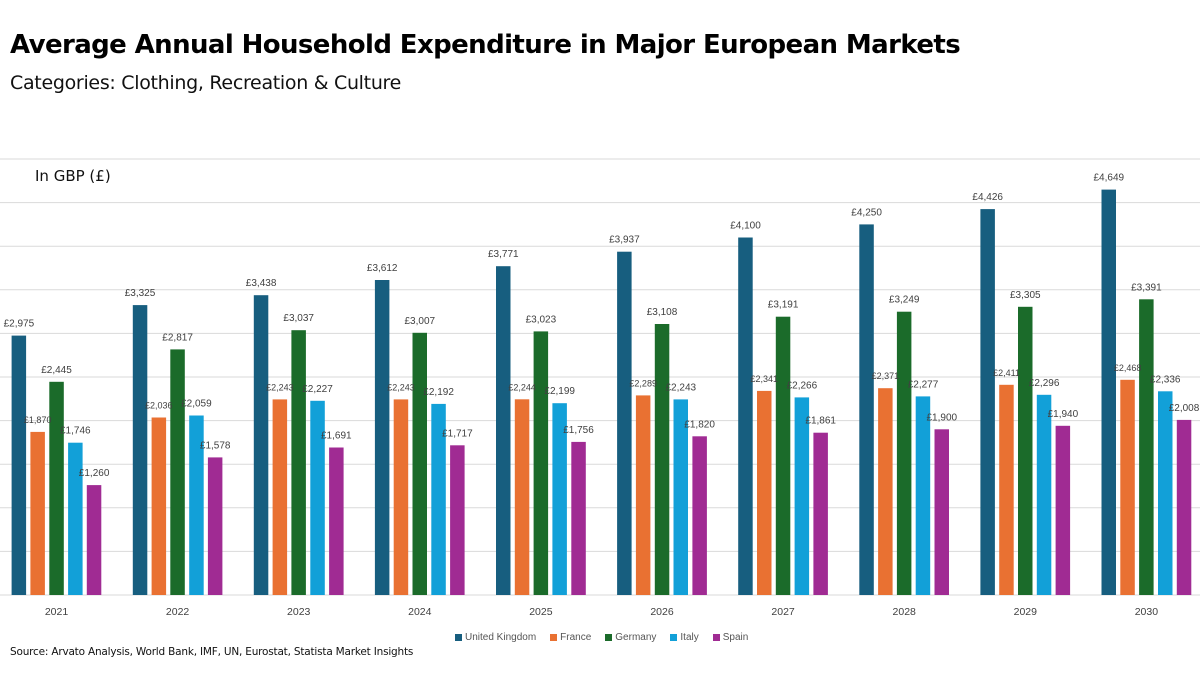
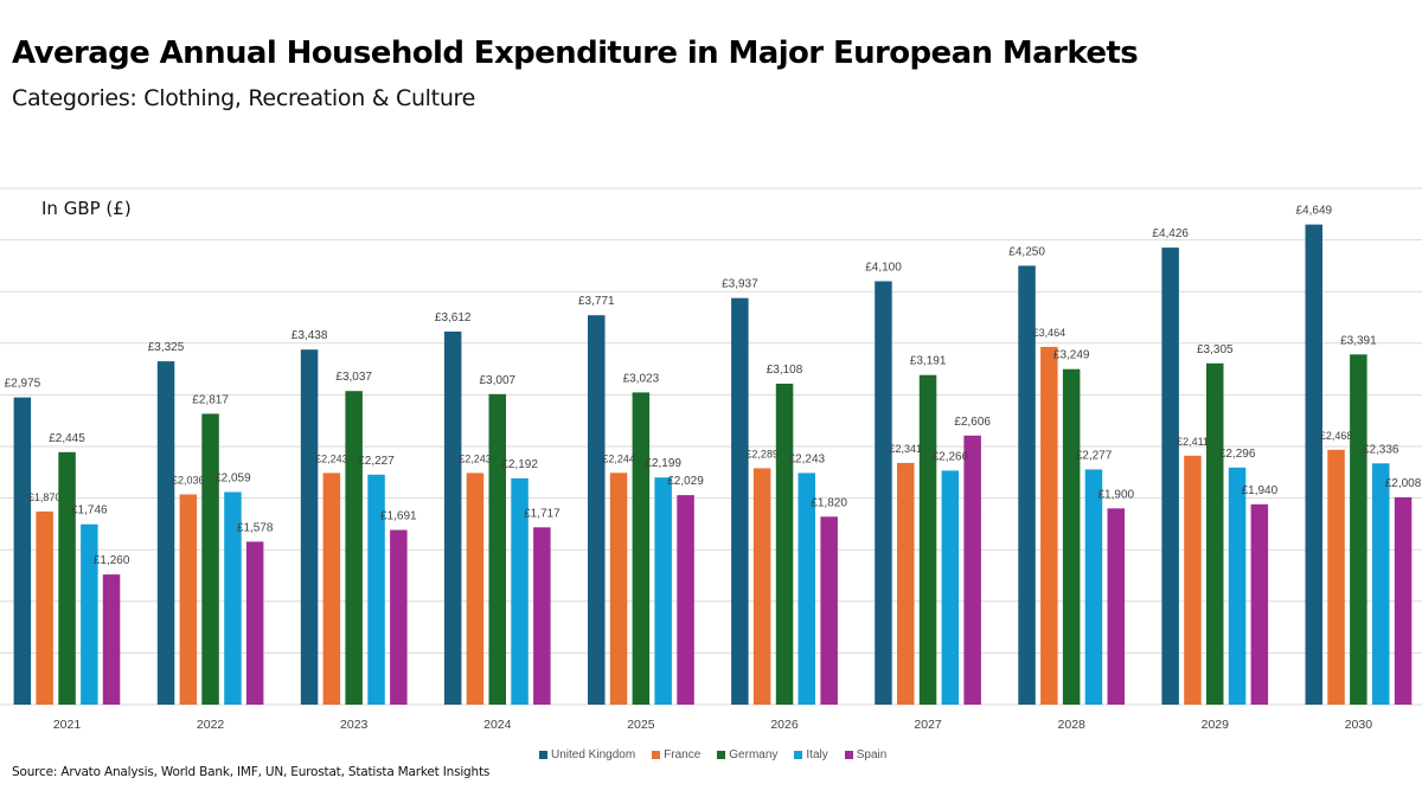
Spain/2025: £1,756 -> £2,029
Spain/2027: £1,861 -> £2,606
France/2028: £2,371 -> £3,464
